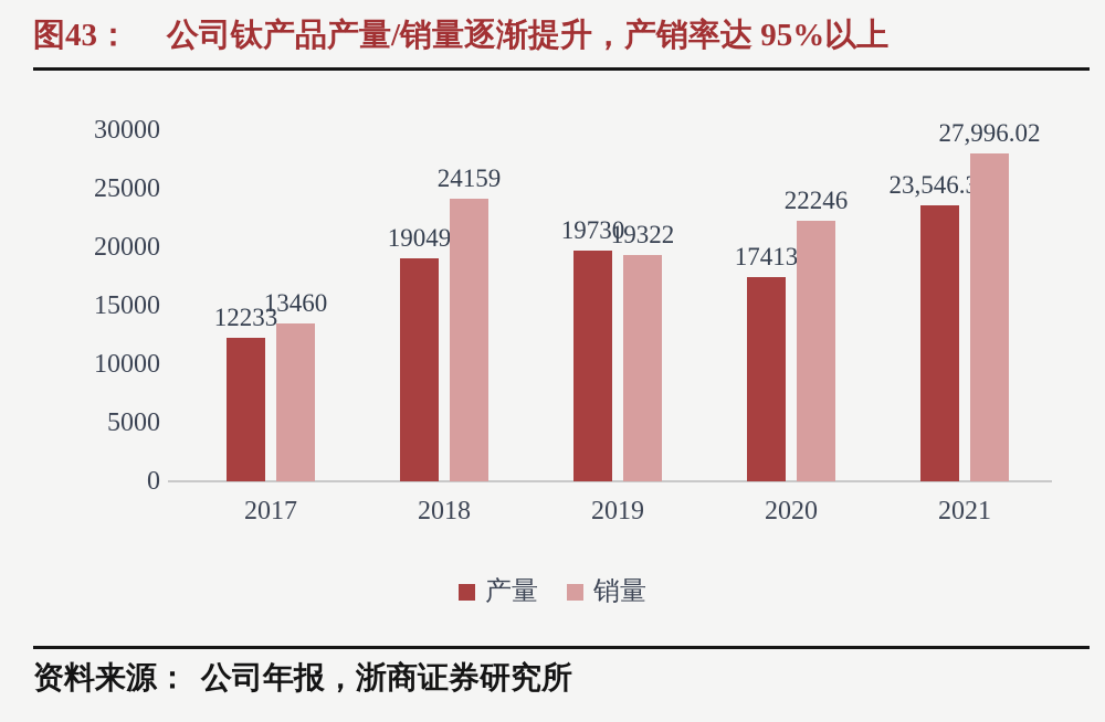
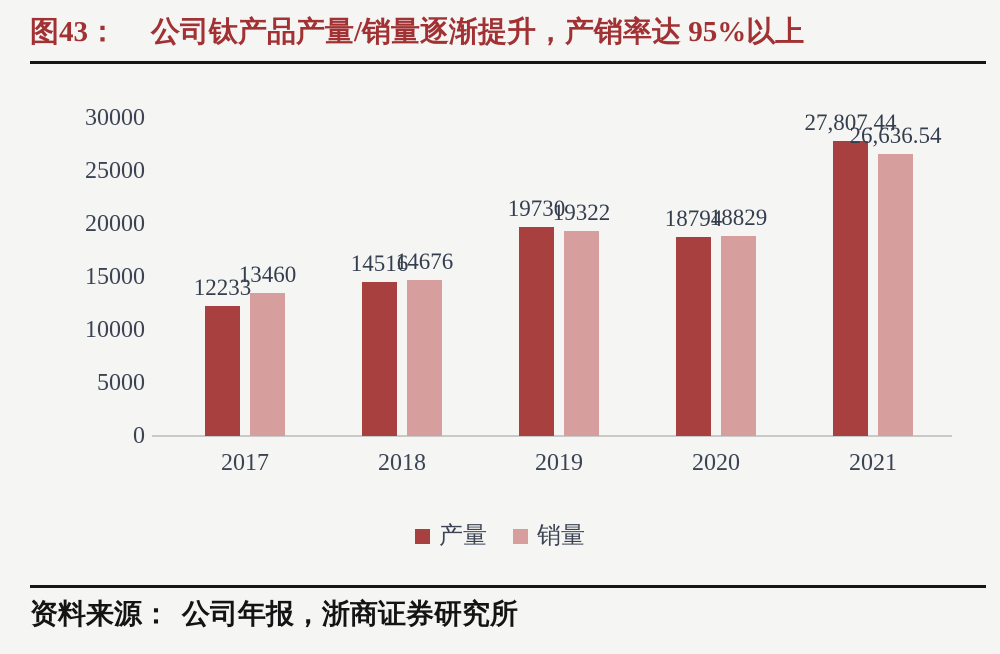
产量/2018: 19049 -> 14516
销量/2018: 24159 -> 14676
产量/2020: 17413 -> 18794
销量/2020: 22246 -> 18829
产量/2021: 23,546.38 -> 27,807.44
销量/2021: 27,996.02 -> 26,636.54
